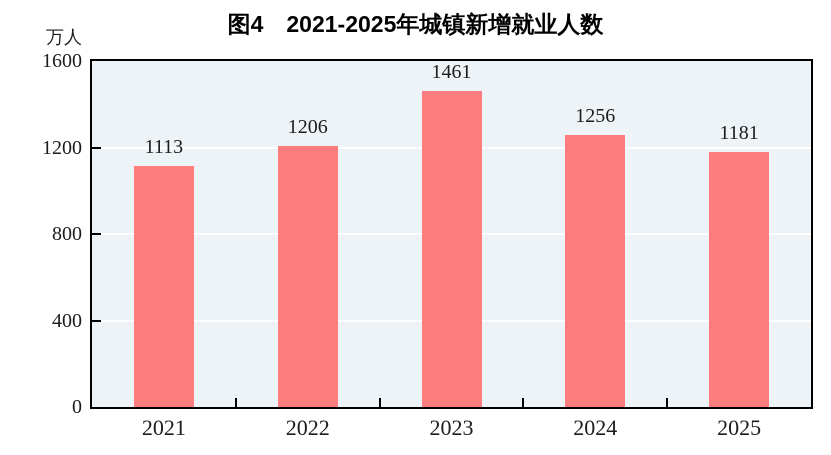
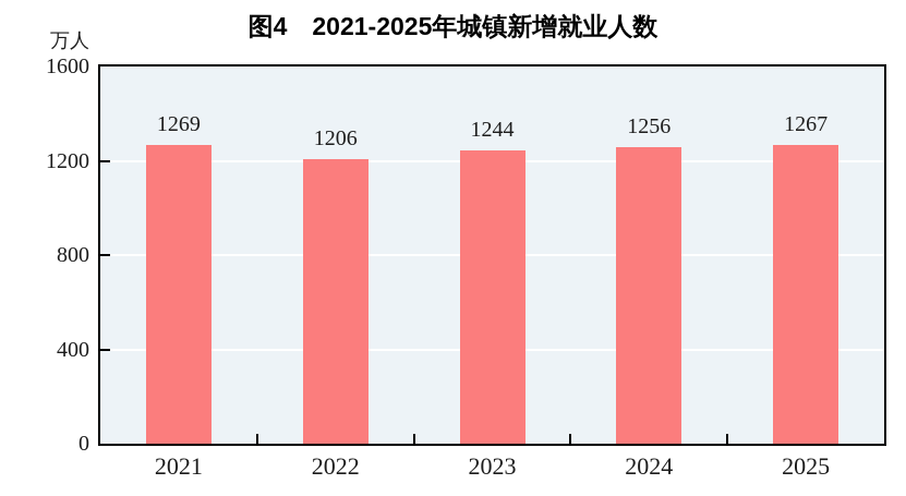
2021: 1113 -> 1269
2023: 1461 -> 1244
2025: 1181 -> 1267
